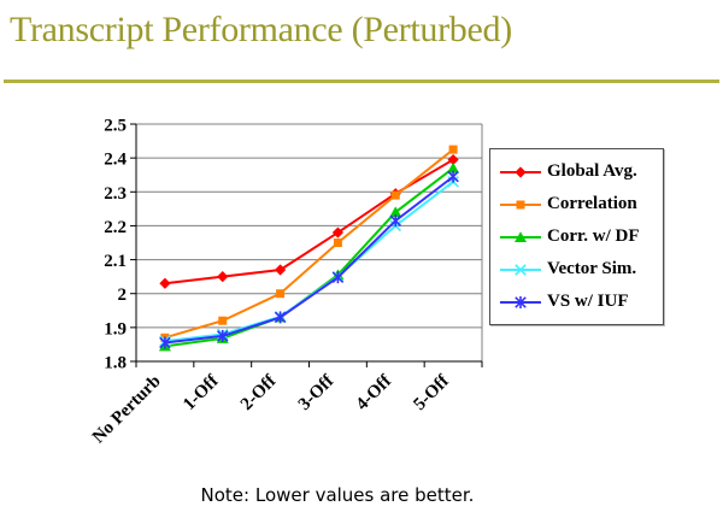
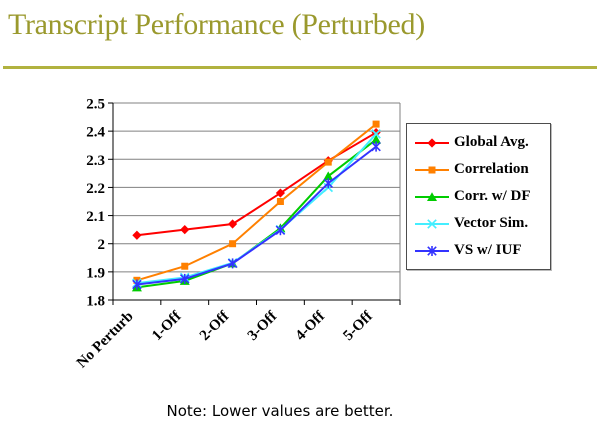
Vector Sim./5-Off: 2.33 -> 2.39
